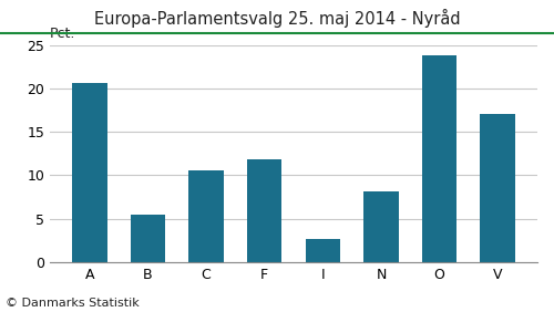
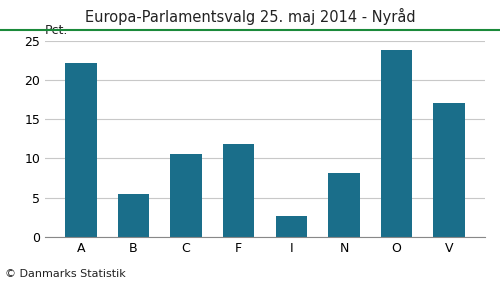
A: 20.6 -> 22.2
